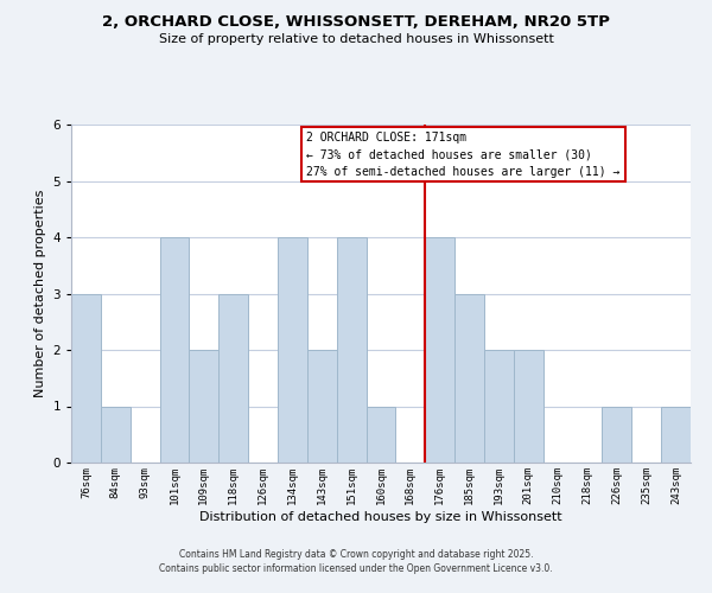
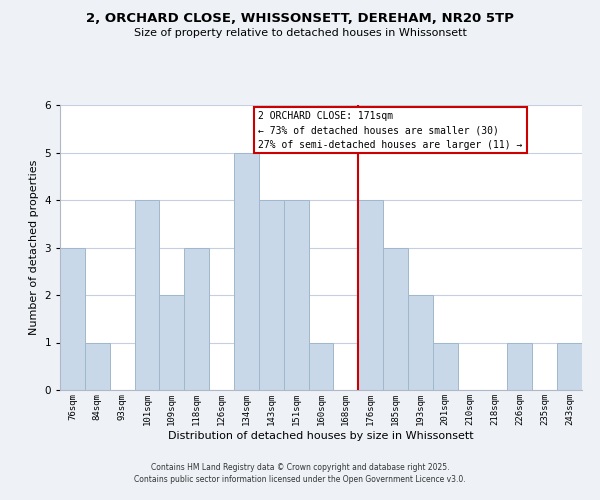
134sqm: 4 -> 5
143sqm: 2 -> 4
201sqm: 2 -> 1
